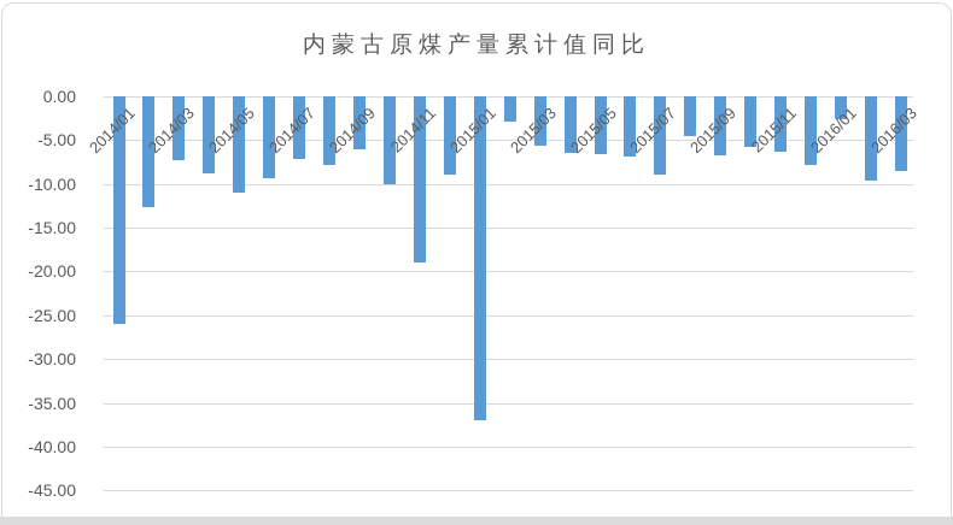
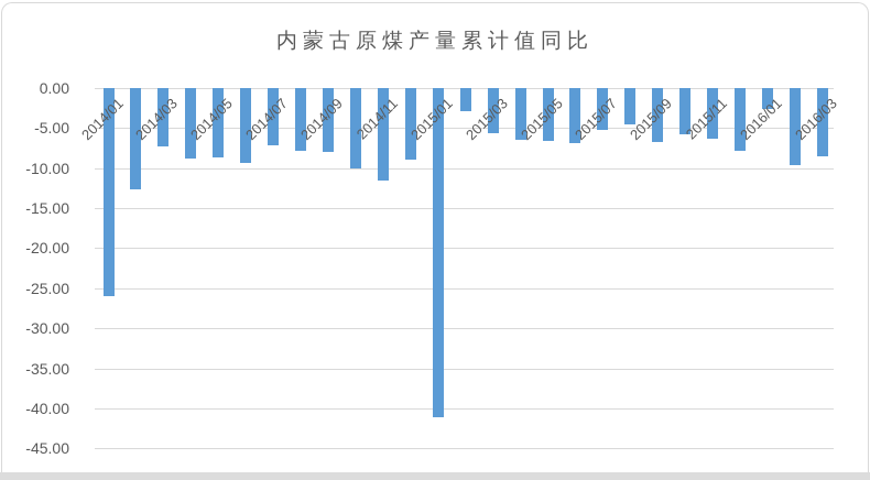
2014/05: -11 -> -9
2014/09: -6 -> -8
2014/11: -19 -> -12
2015/01: -37 -> -41
2015/07: -9 -> -5
